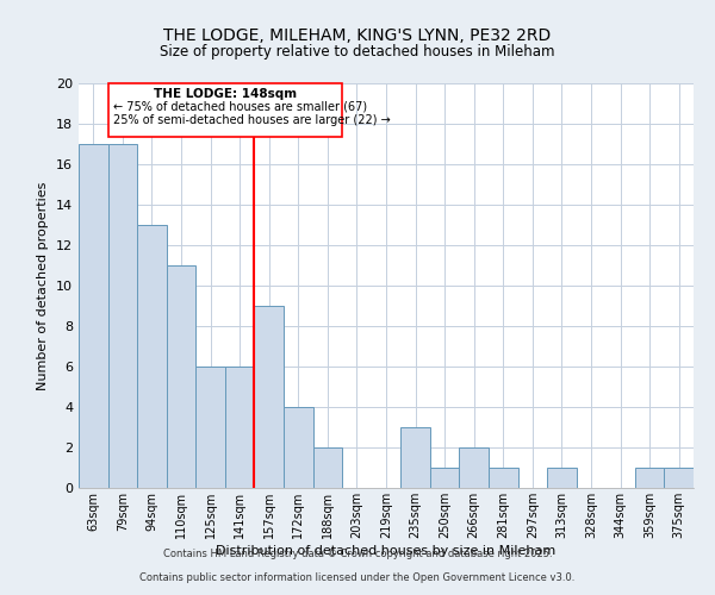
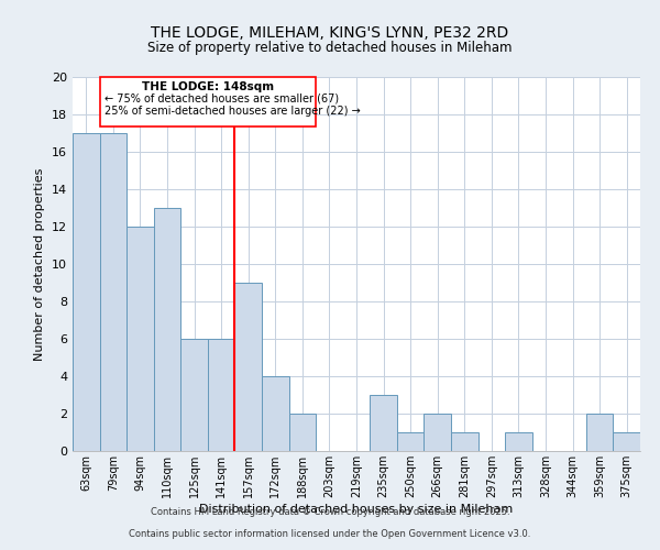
94sqm: 13 -> 12
110sqm: 11 -> 13
359sqm: 1 -> 2
